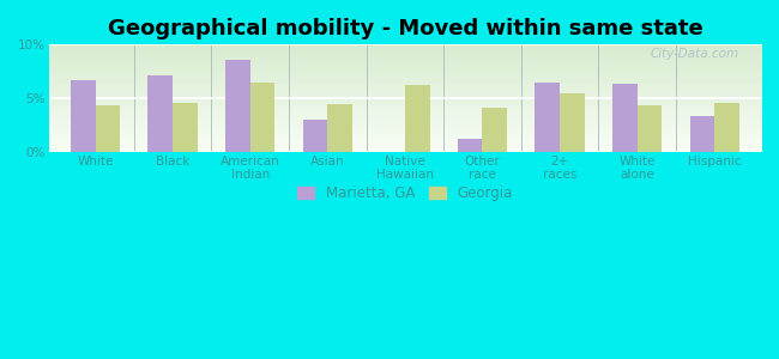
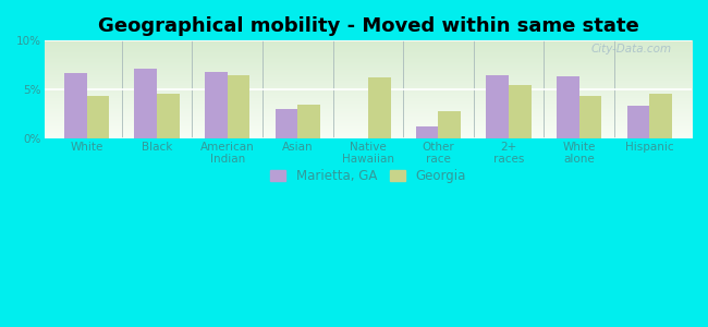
Marietta, GA/American Indian: 8.6% -> 6.8%
Georgia/Asian: 4.5% -> 3.4%
Georgia/Other race: 4.1% -> 2.8%
